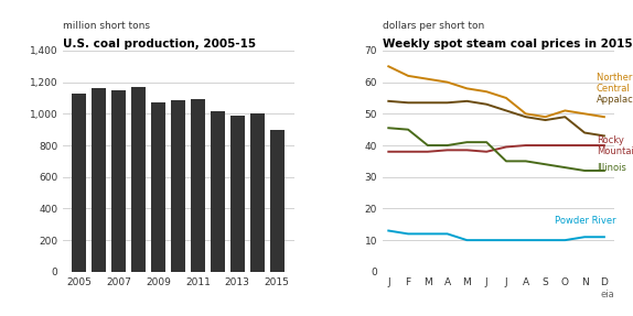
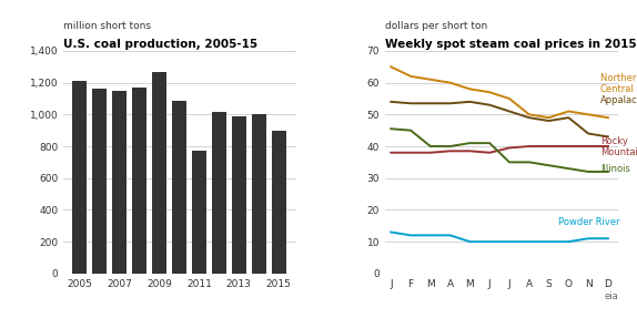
U.S. coal production, 2005-15/2005: 1,130 -> 1,210
U.S. coal production, 2005-15/2009: 1,080 -> 1,270
U.S. coal production, 2005-15/2011: 1,100 -> 770
